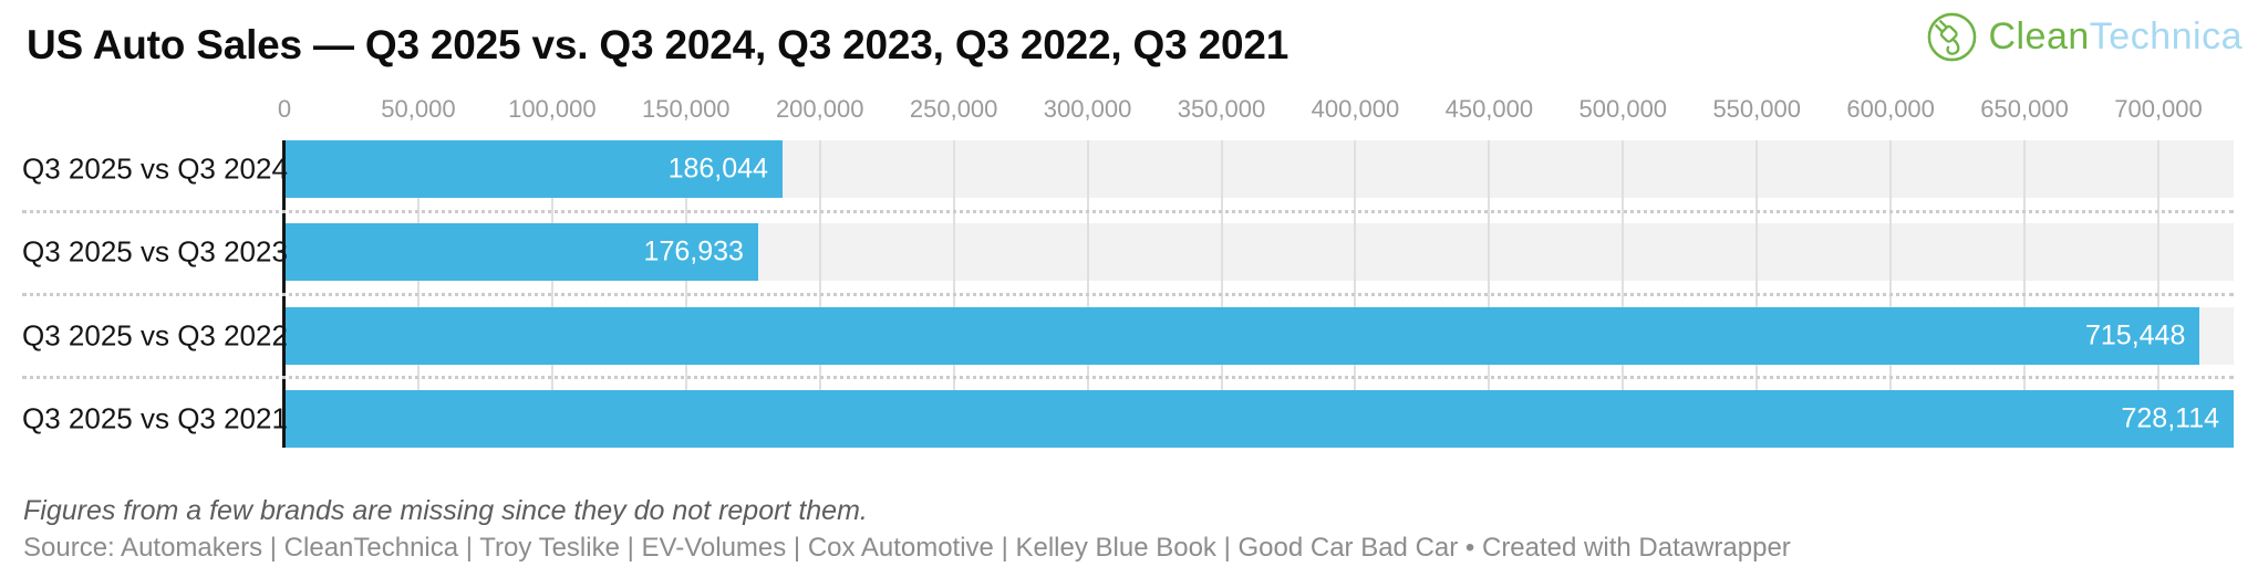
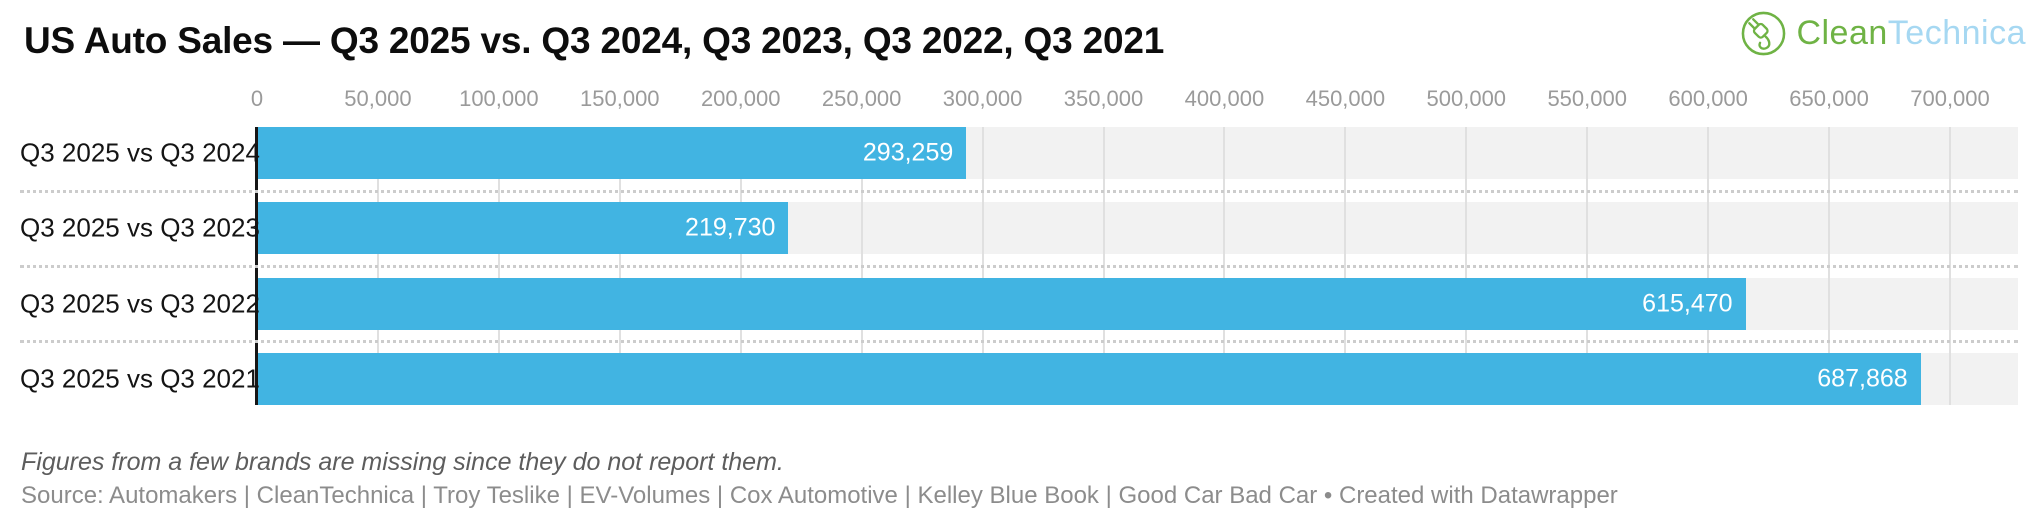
Q3 2025 vs Q3 2024: 186,044 -> 293,259
Q3 2025 vs Q3 2023: 176,933 -> 219,730
Q3 2025 vs Q3 2022: 715,448 -> 615,470
Q3 2025 vs Q3 2021: 728,114 -> 687,868
